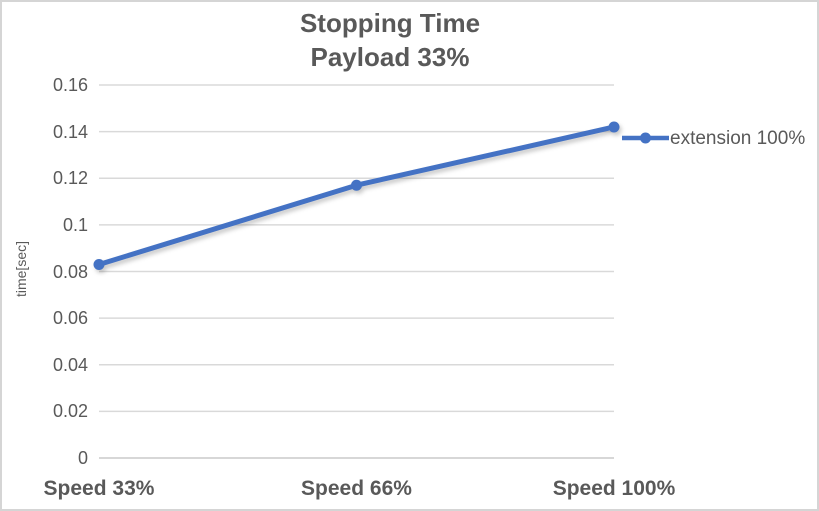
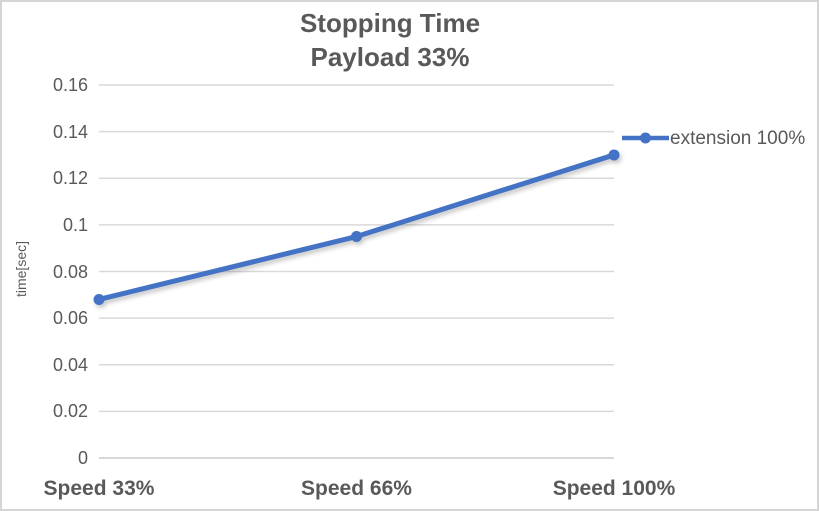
Speed 33%: 0.083 -> 0.068
Speed 66%: 0.117 -> 0.095
Speed 100%: 0.142 -> 0.130
